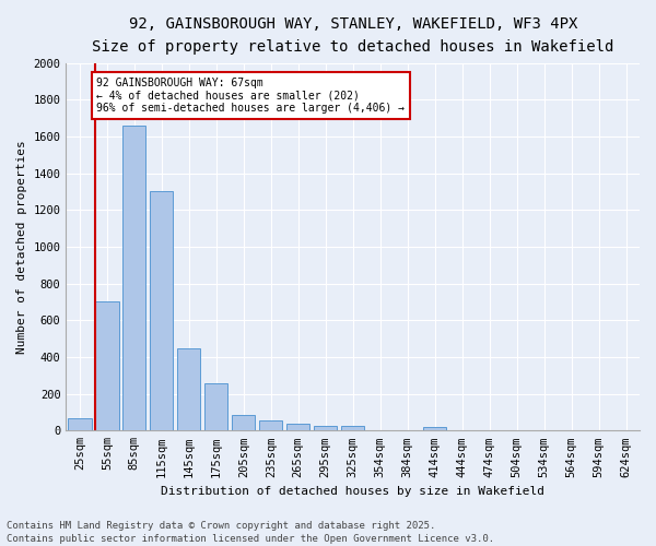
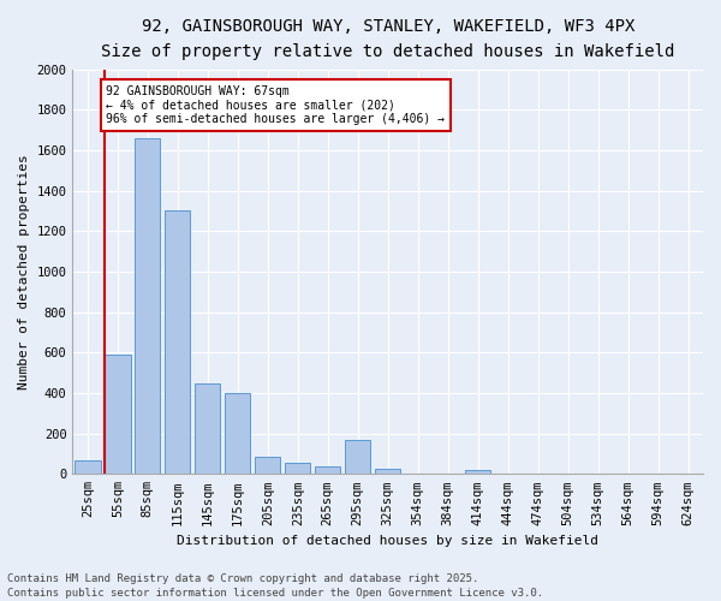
55sqm: 700 -> 590
175sqm: 260 -> 400
295sqm: 30 -> 170
